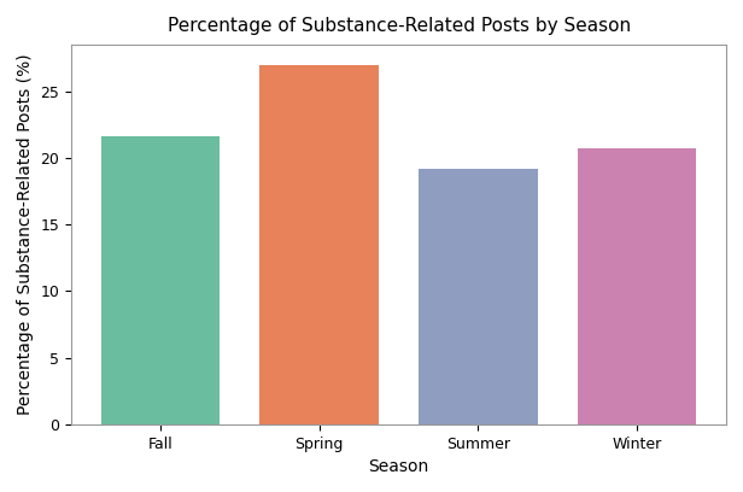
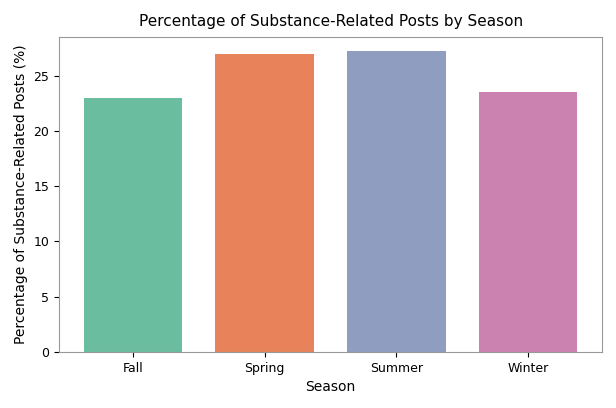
Fall: 21.6 -> 23.0
Summer: 19.2 -> 27.2
Winter: 20.7 -> 23.5
